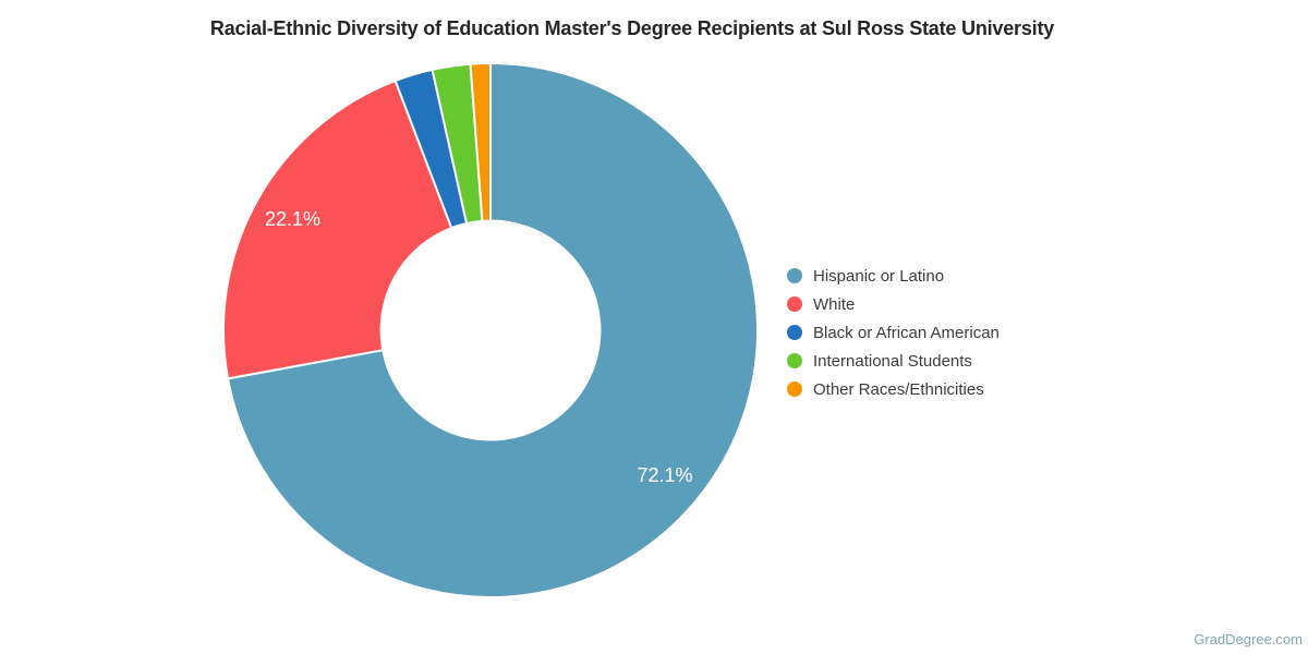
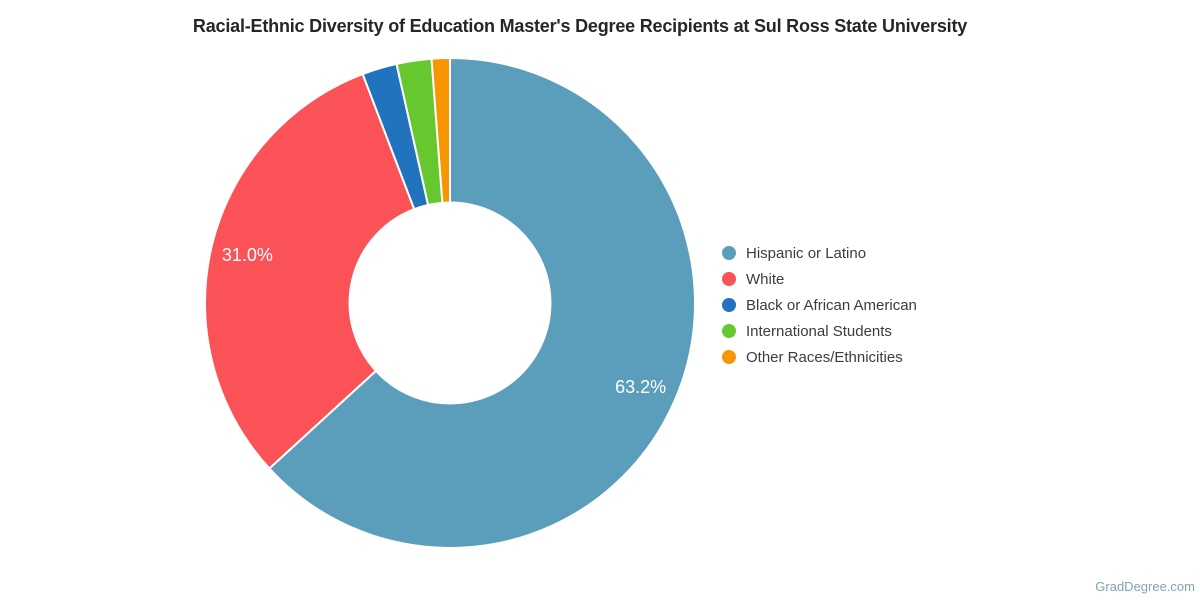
Hispanic or Latino: 72.1% -> 63.2%
White: 22.1% -> 31.0%
